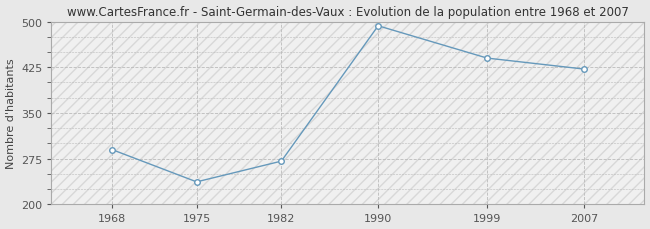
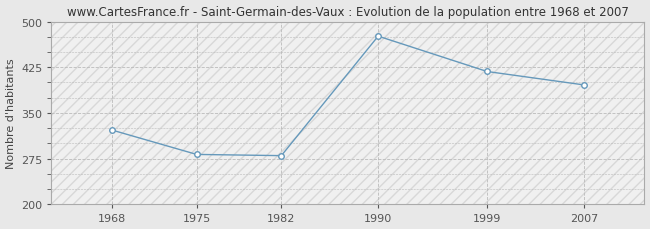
1968: 290 -> 322
1975: 237 -> 282
1982: 271 -> 280
1990: 493 -> 476
1999: 440 -> 418
2007: 422 -> 396
